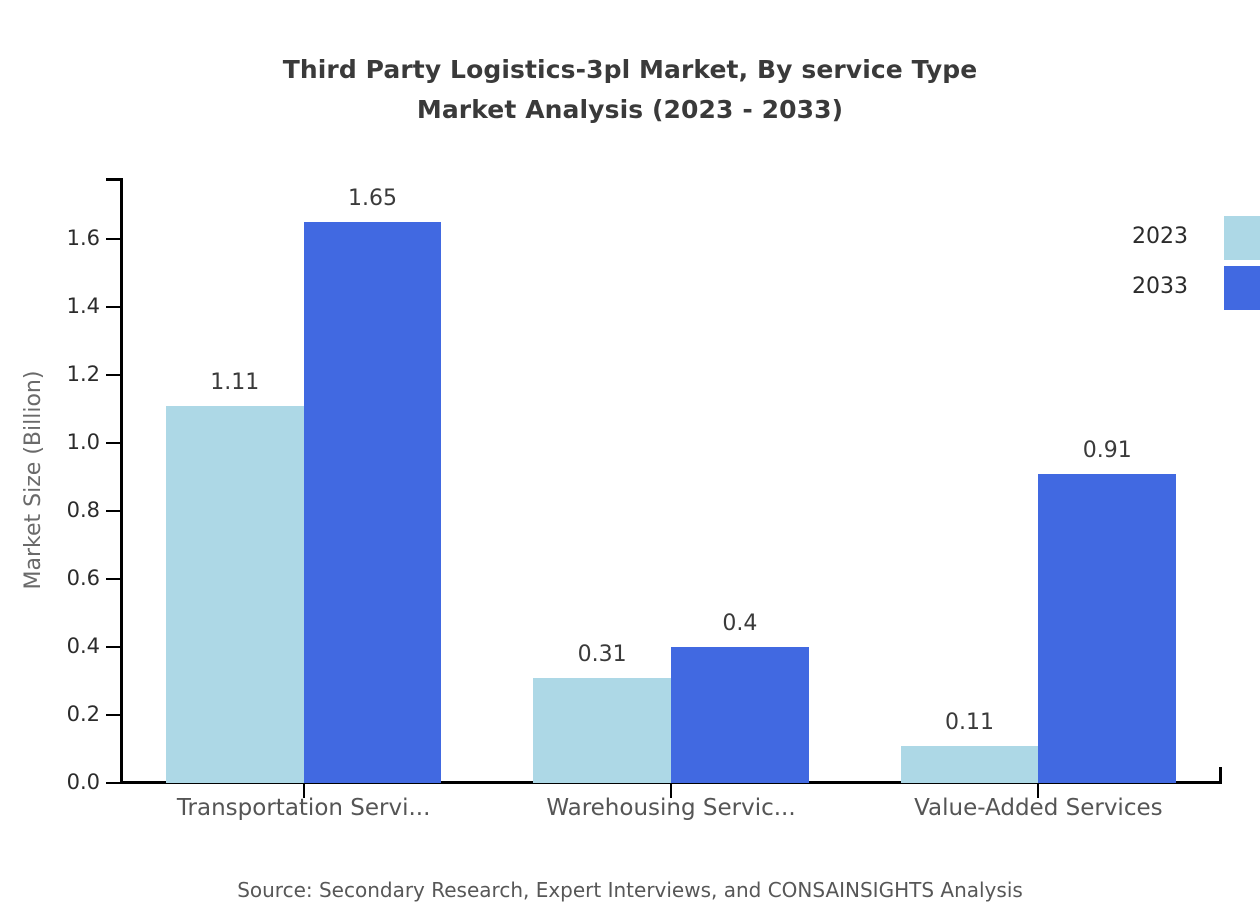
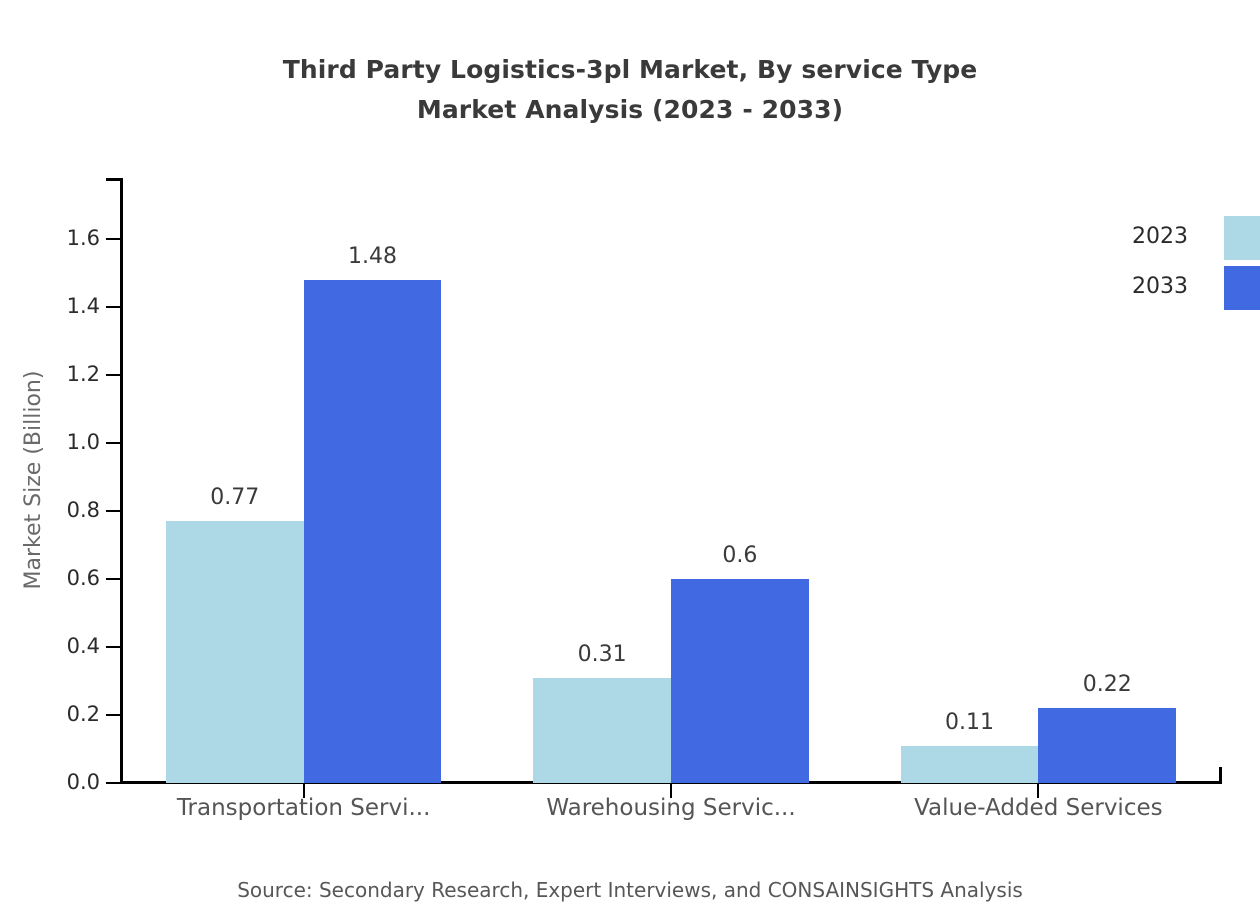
2023/Transportation Servi...: 1.11 -> 0.77
2033/Transportation Servi...: 1.65 -> 1.48
2033/Warehousing Servic...: 0.4 -> 0.6
2033/Value-Added Services: 0.91 -> 0.22
